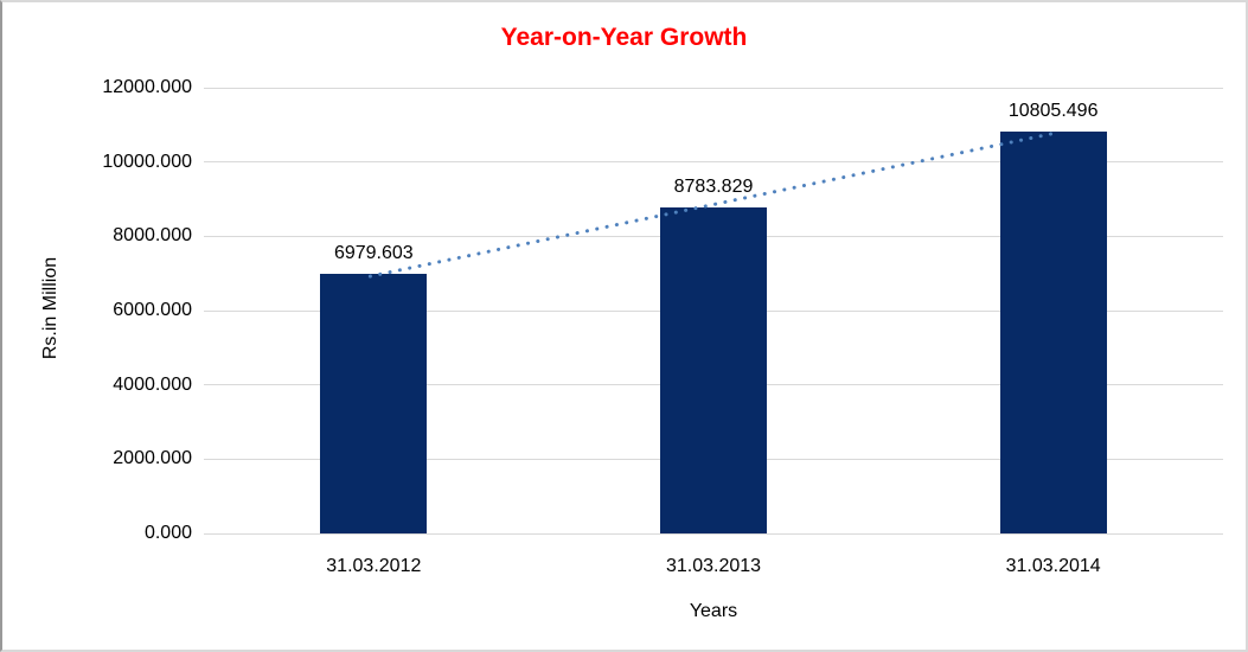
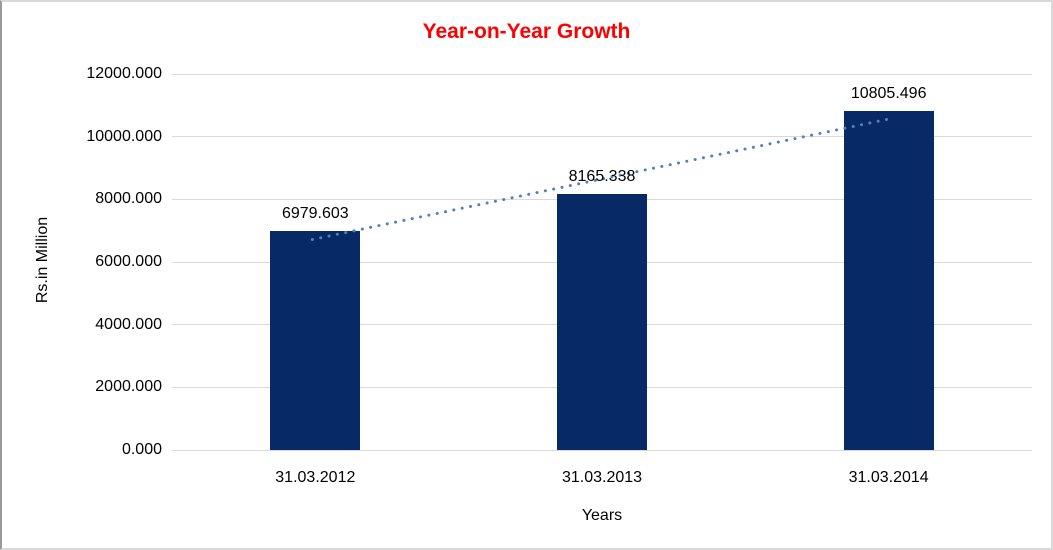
31.03.2013: 8783.829 -> 8165.338
